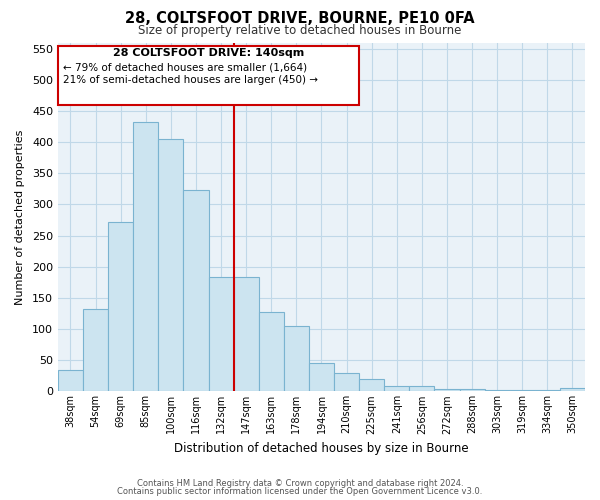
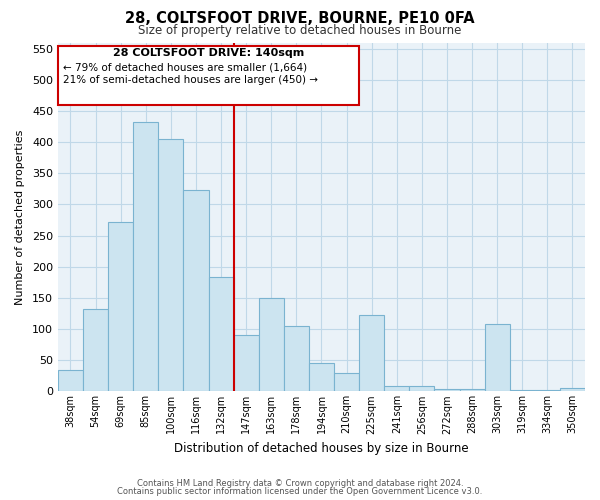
147sqm: 184 -> 90
163sqm: 128 -> 150
225sqm: 20 -> 122
303sqm: 3 -> 108
